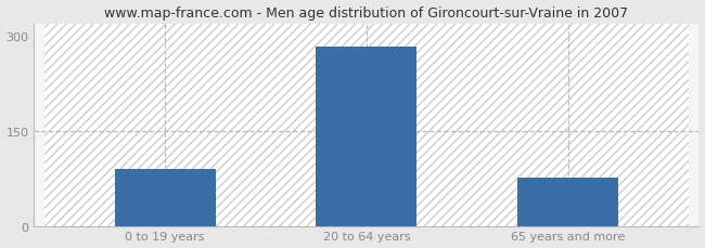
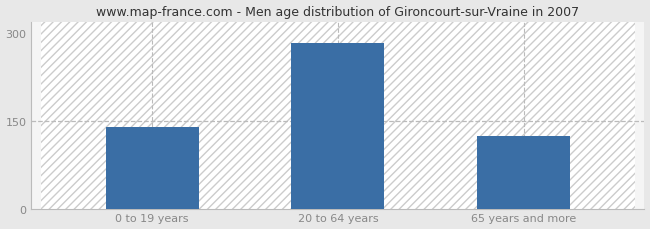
0 to 19 years: 90 -> 140
65 years and more: 76 -> 125
